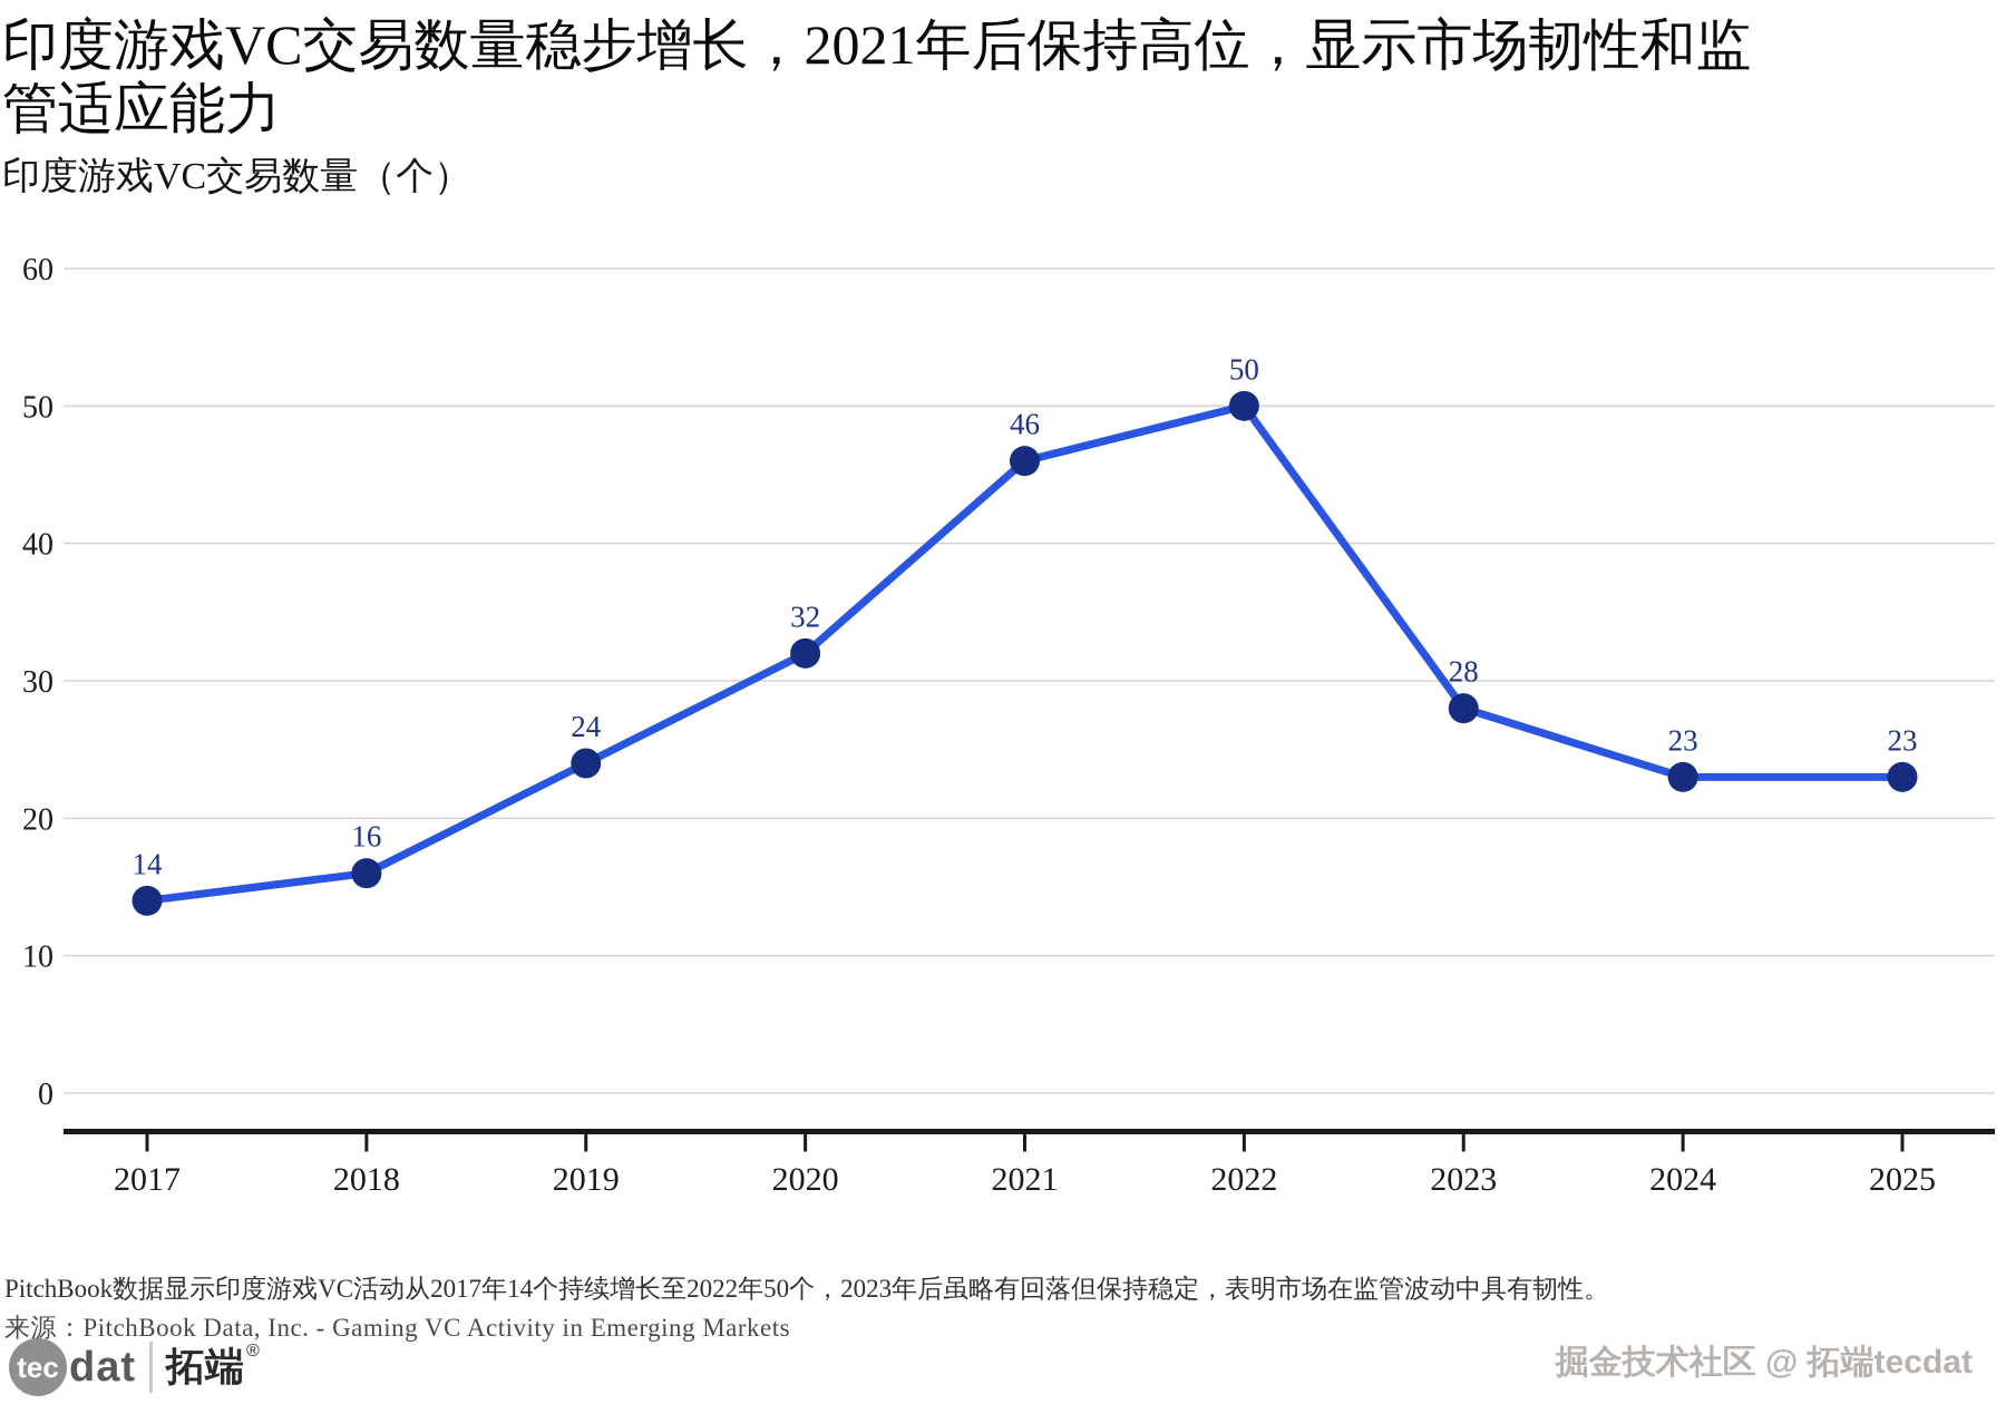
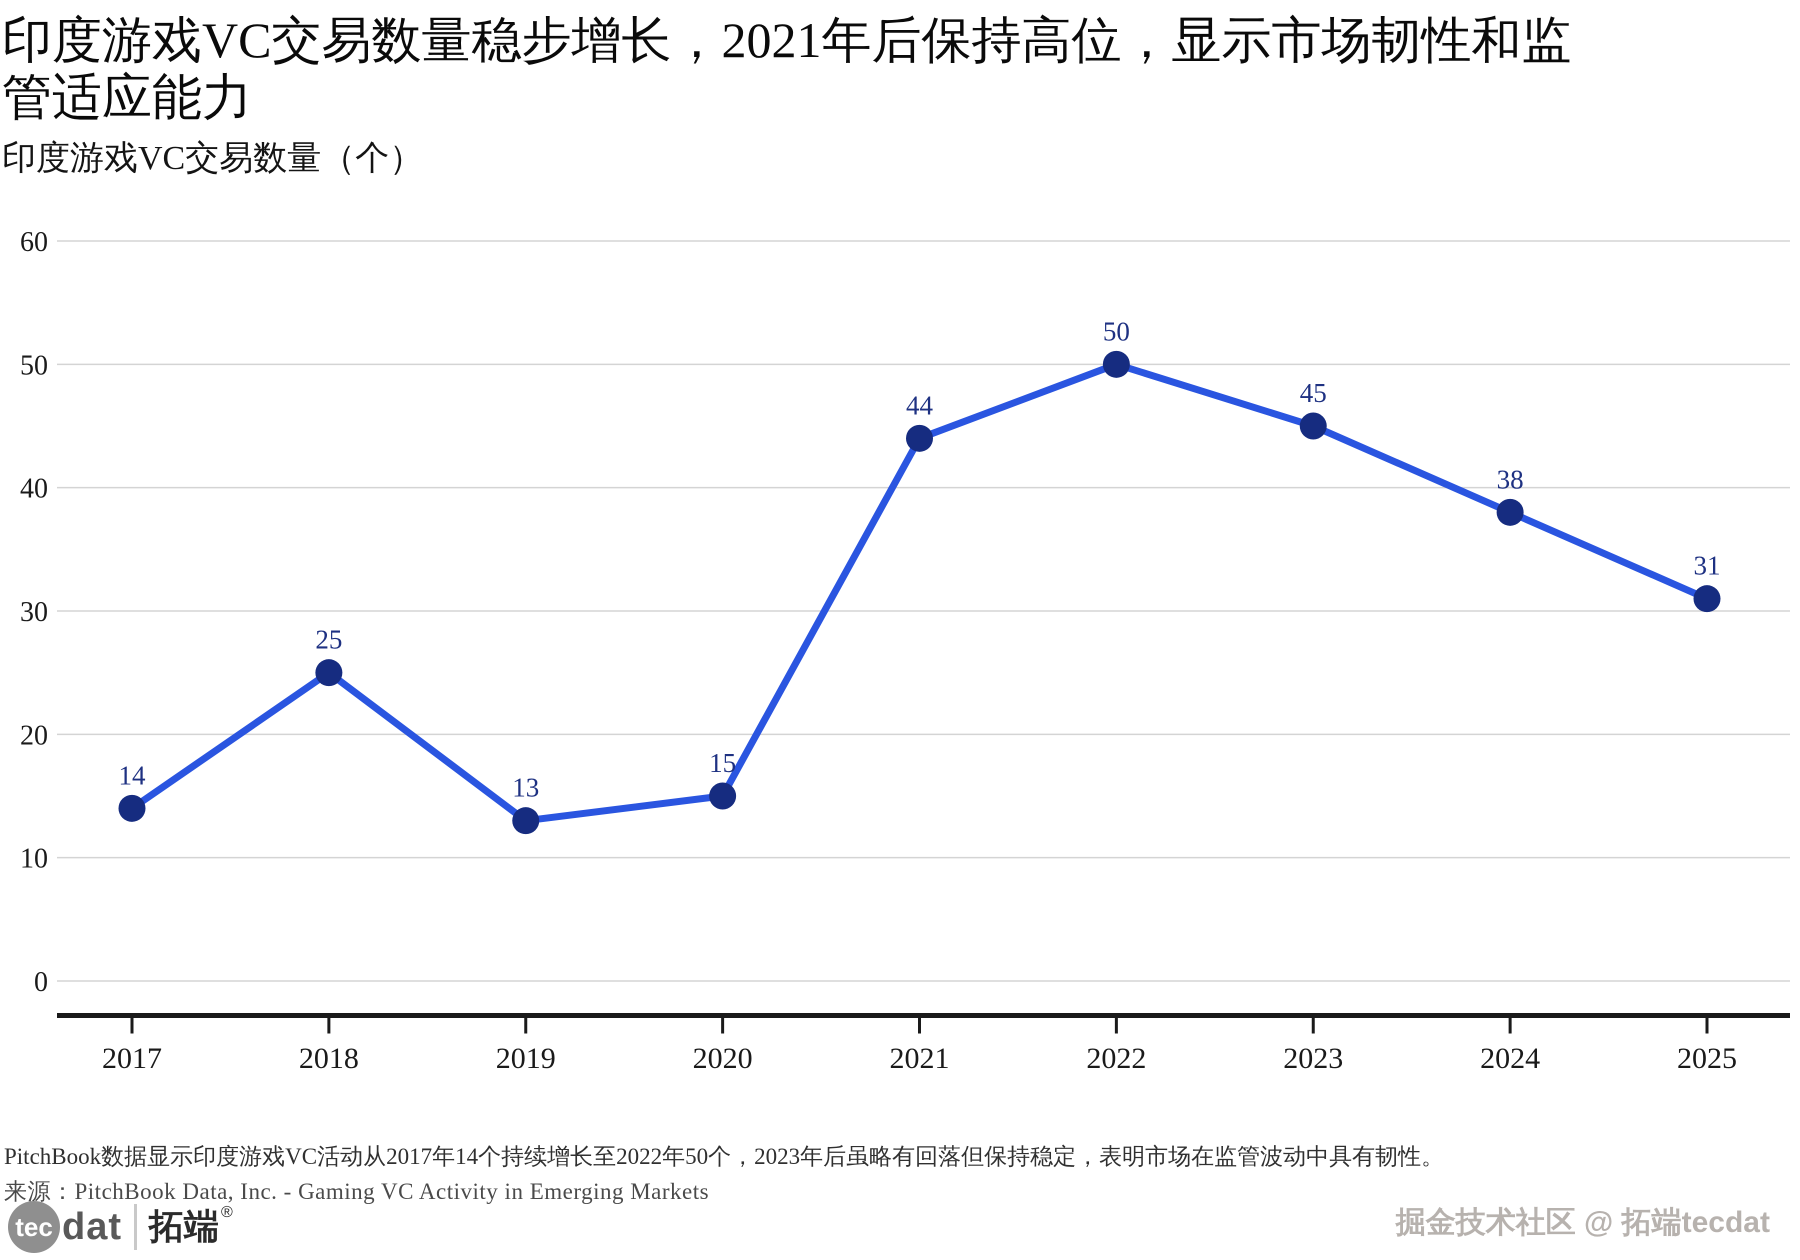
2018: 16 -> 25
2019: 24 -> 13
2020: 32 -> 15
2021: 46 -> 44
2023: 28 -> 45
2024: 23 -> 38
2025: 23 -> 31
